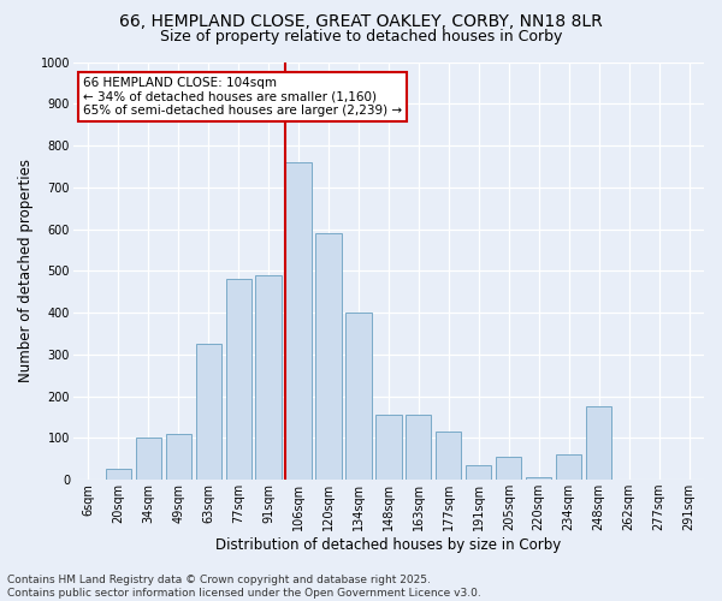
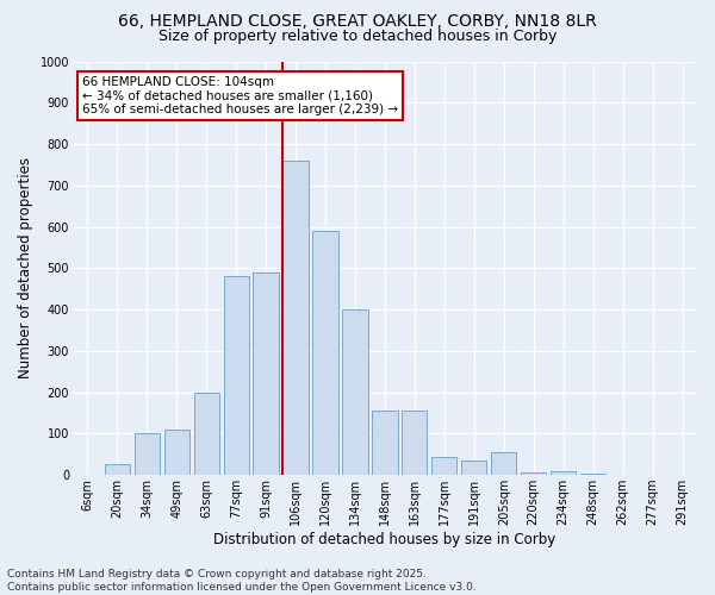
63sqm: 325 -> 200
177sqm: 115 -> 45
234sqm: 60 -> 10
248sqm: 175 -> 2
